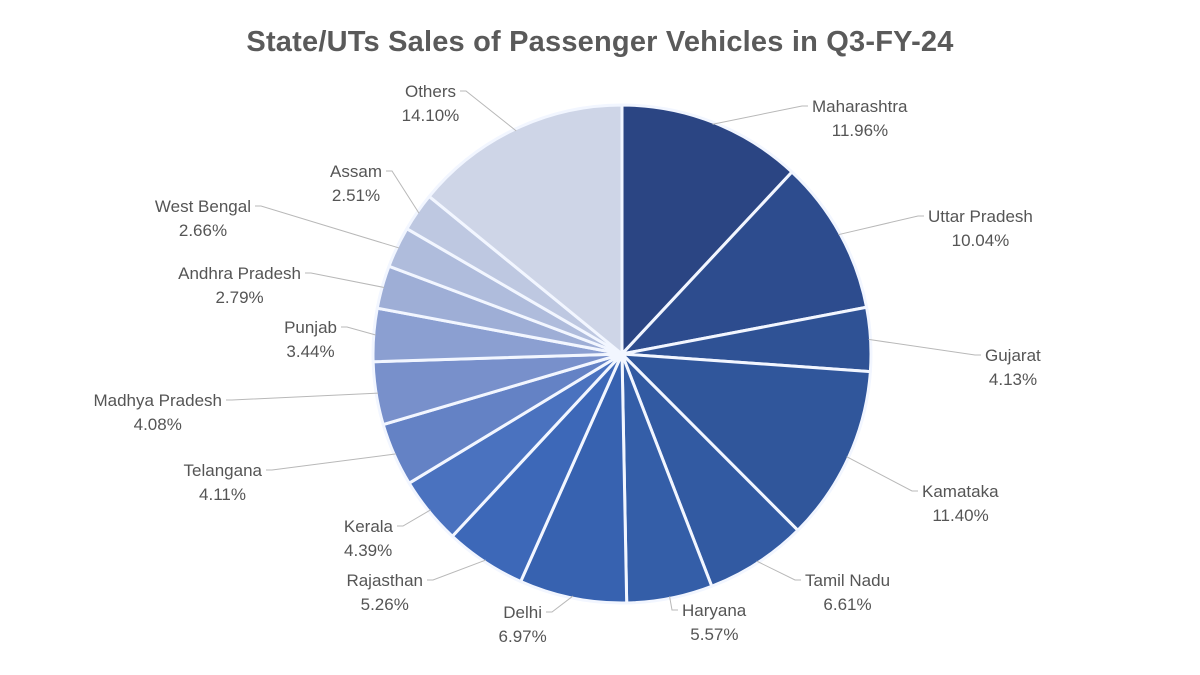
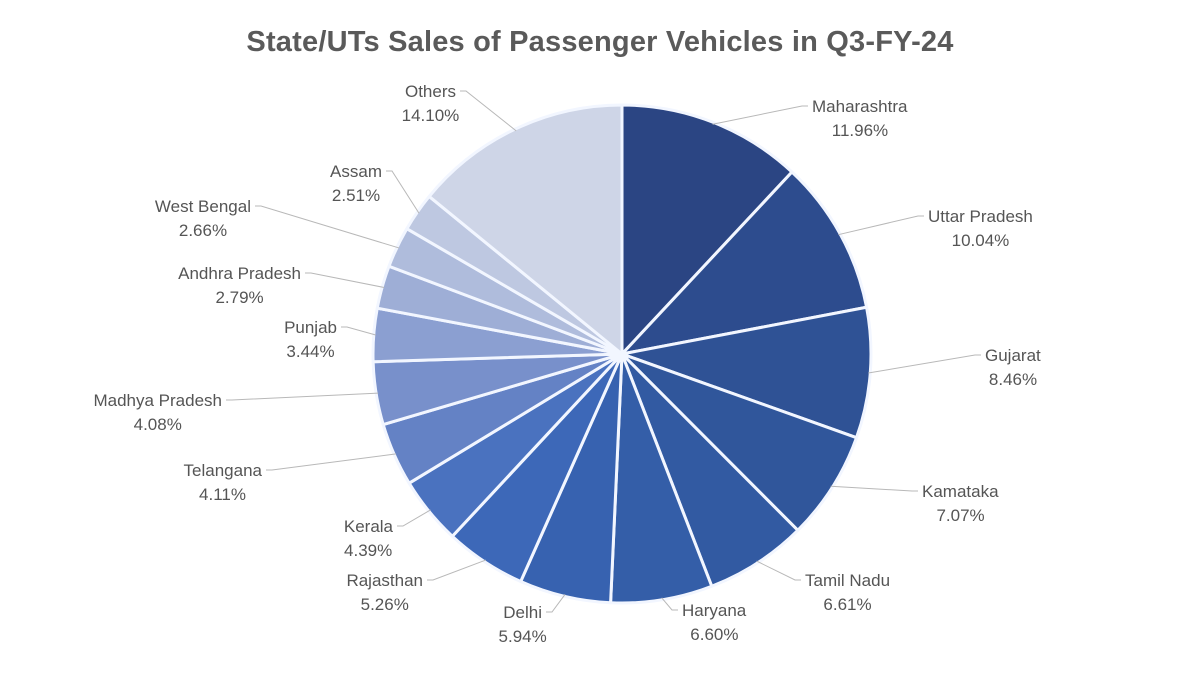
Gujarat: 4.13% -> 8.46%
Kamataka: 11.40% -> 7.07%
Haryana: 5.57% -> 6.60%
Delhi: 6.97% -> 5.94%
